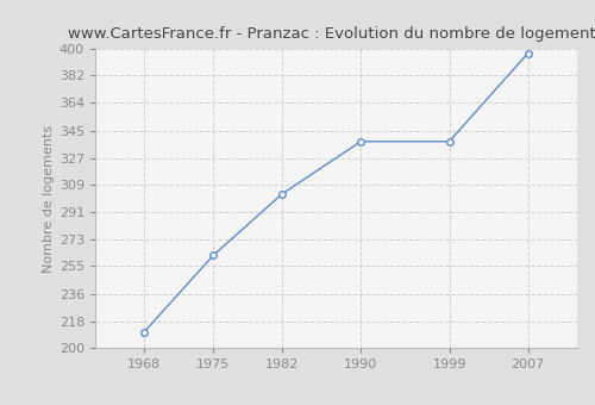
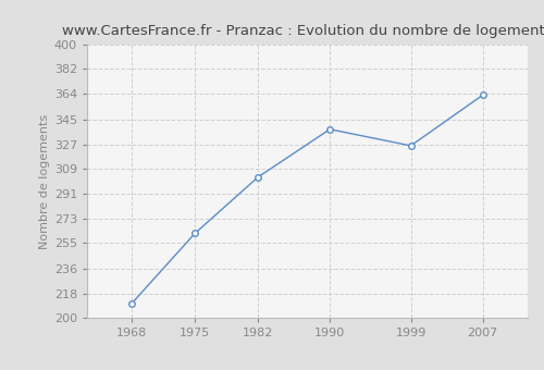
1999: 338 -> 326
2007: 397 -> 363
